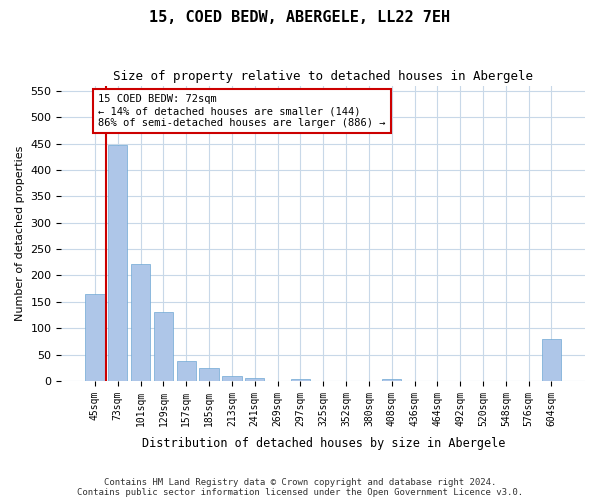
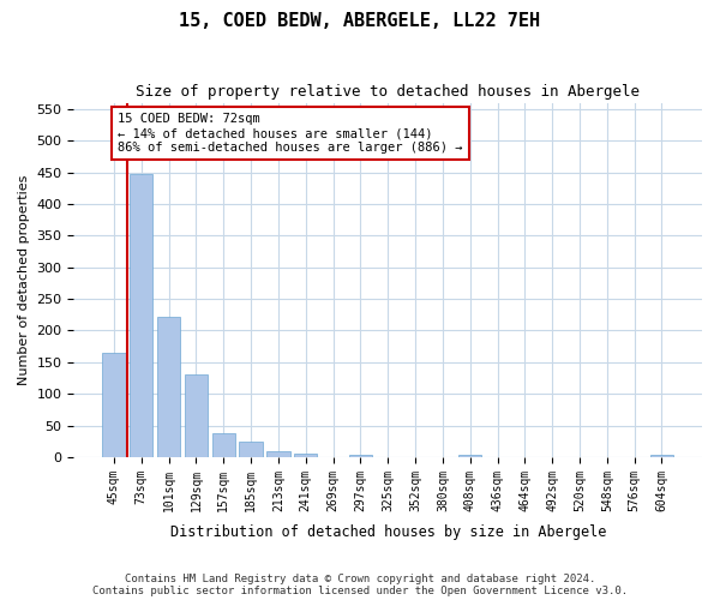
604sqm: 80 -> 4
